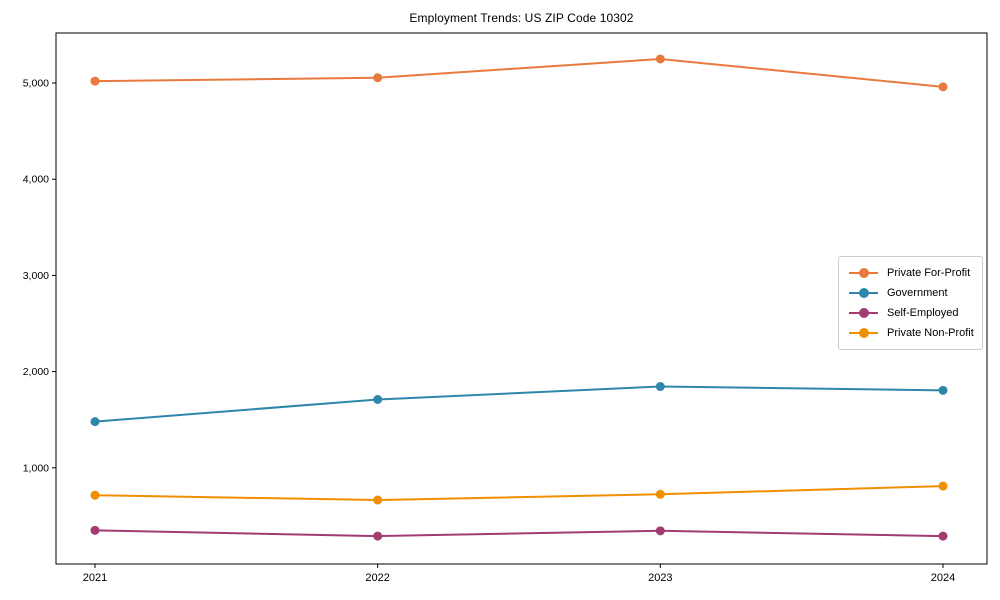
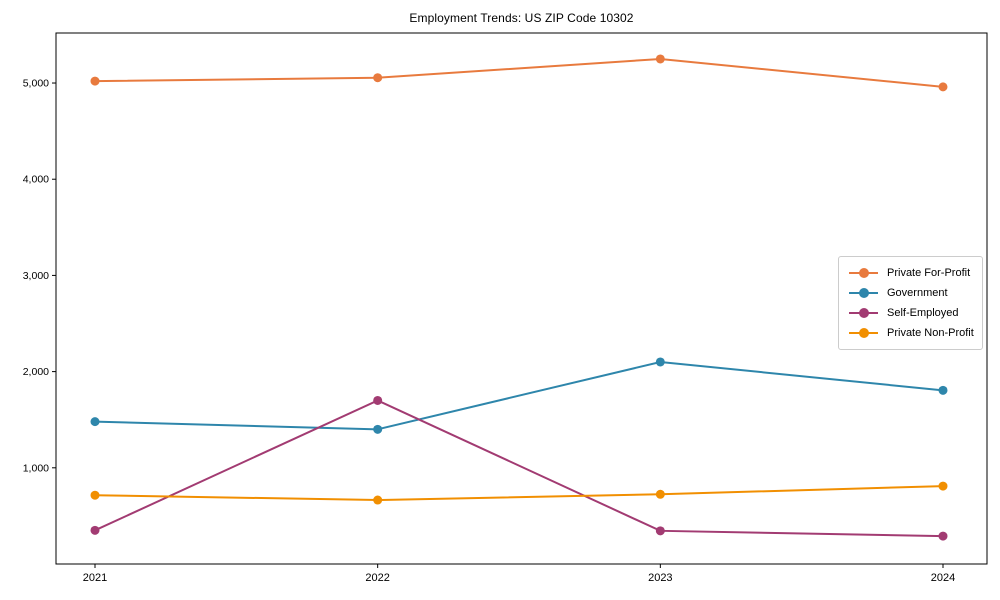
Government/2022: 1700 -> 1400
Self-Employed/2022: 300 -> 1700
Government/2023: 1800 -> 2100
